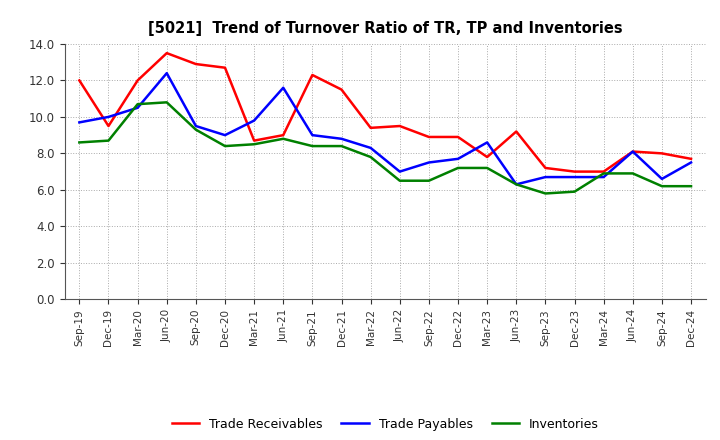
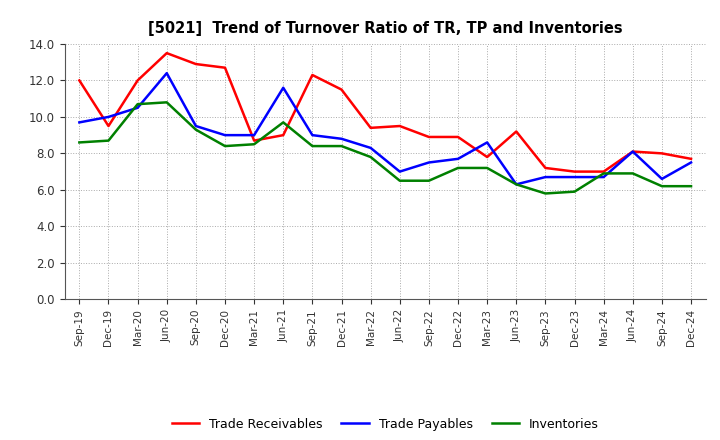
Trade Payables/Mar-21: 9.8 -> 9.0
Inventories/Jun-21: 8.8 -> 9.7
